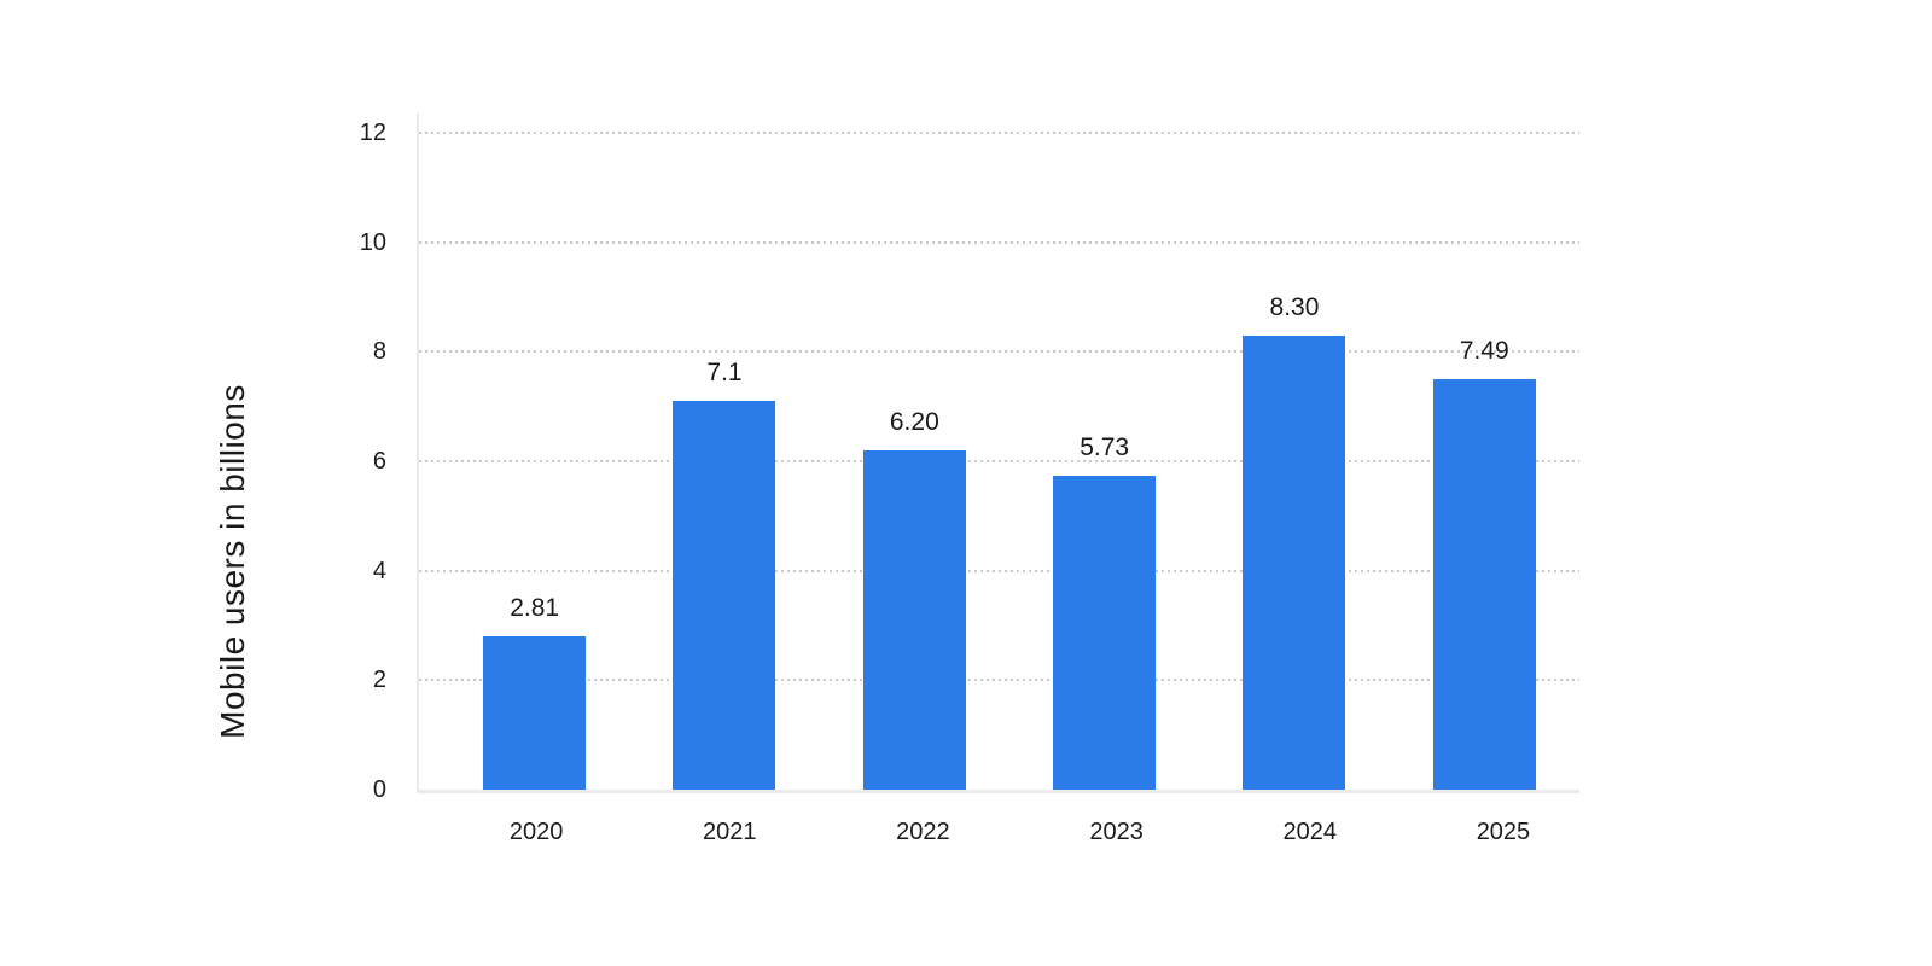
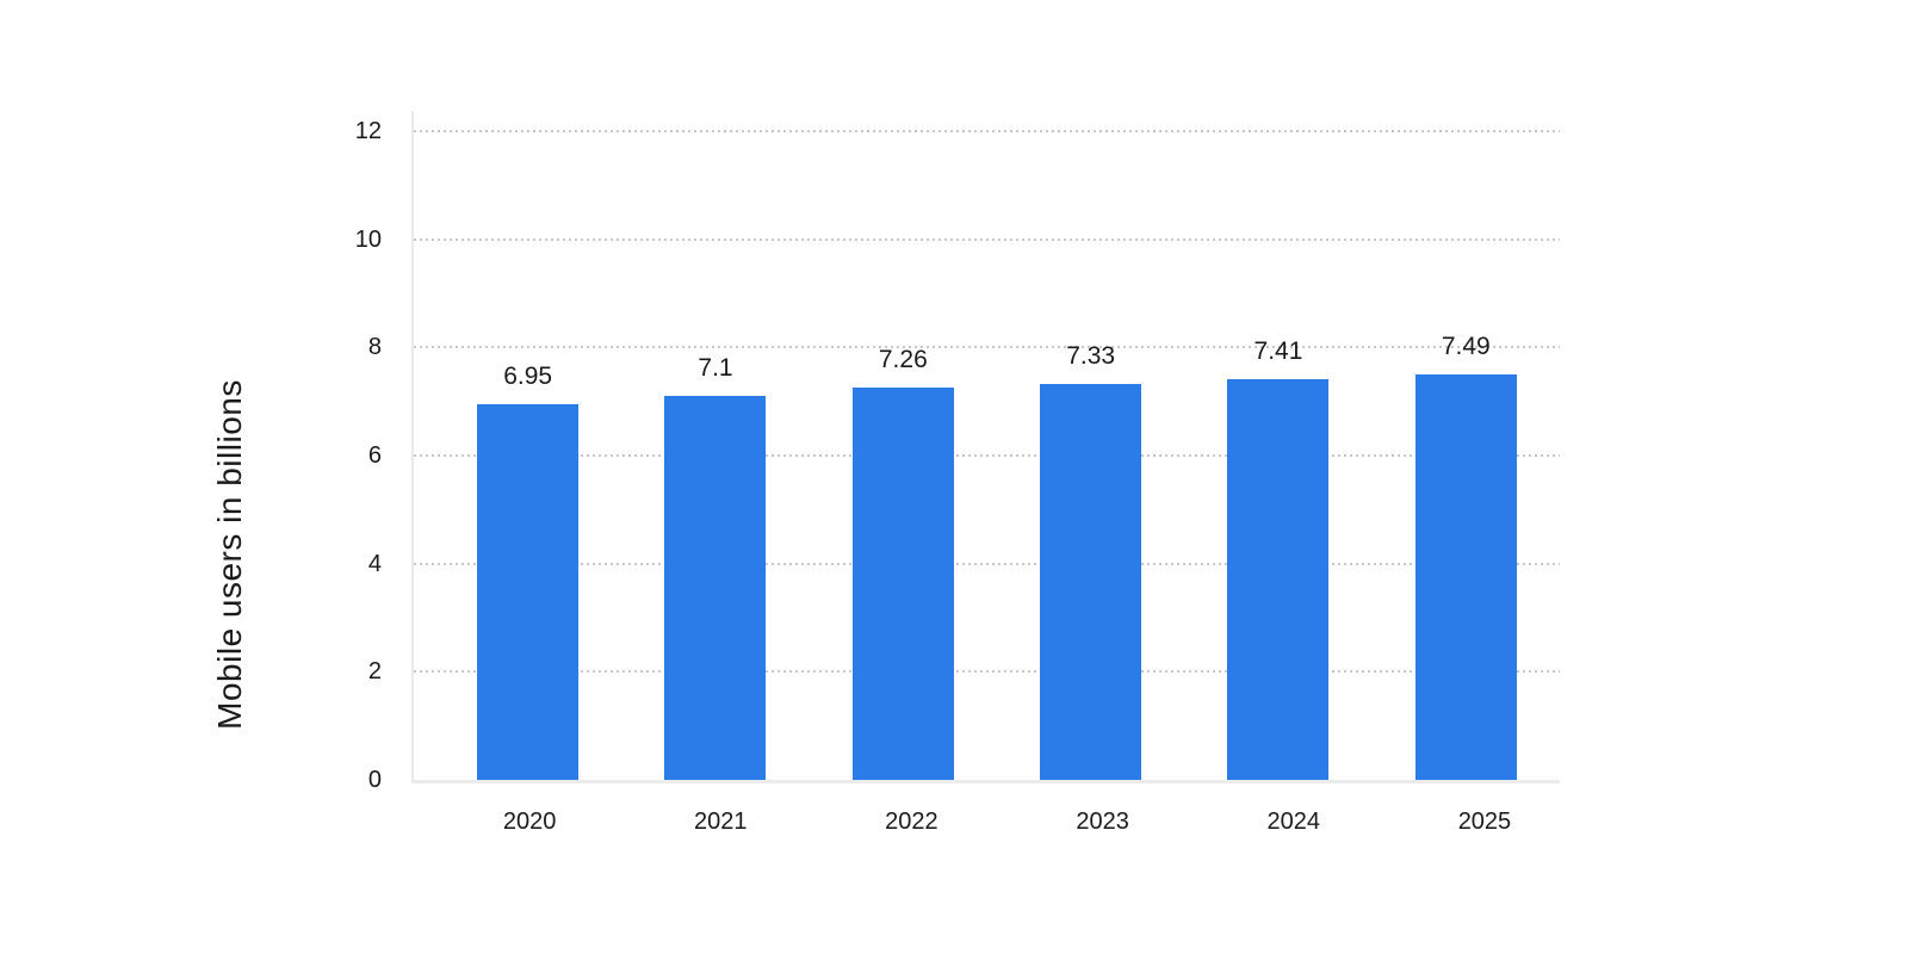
2020: 2.81 -> 6.95
2022: 6.20 -> 7.26
2023: 5.73 -> 7.33
2024: 8.30 -> 7.41
